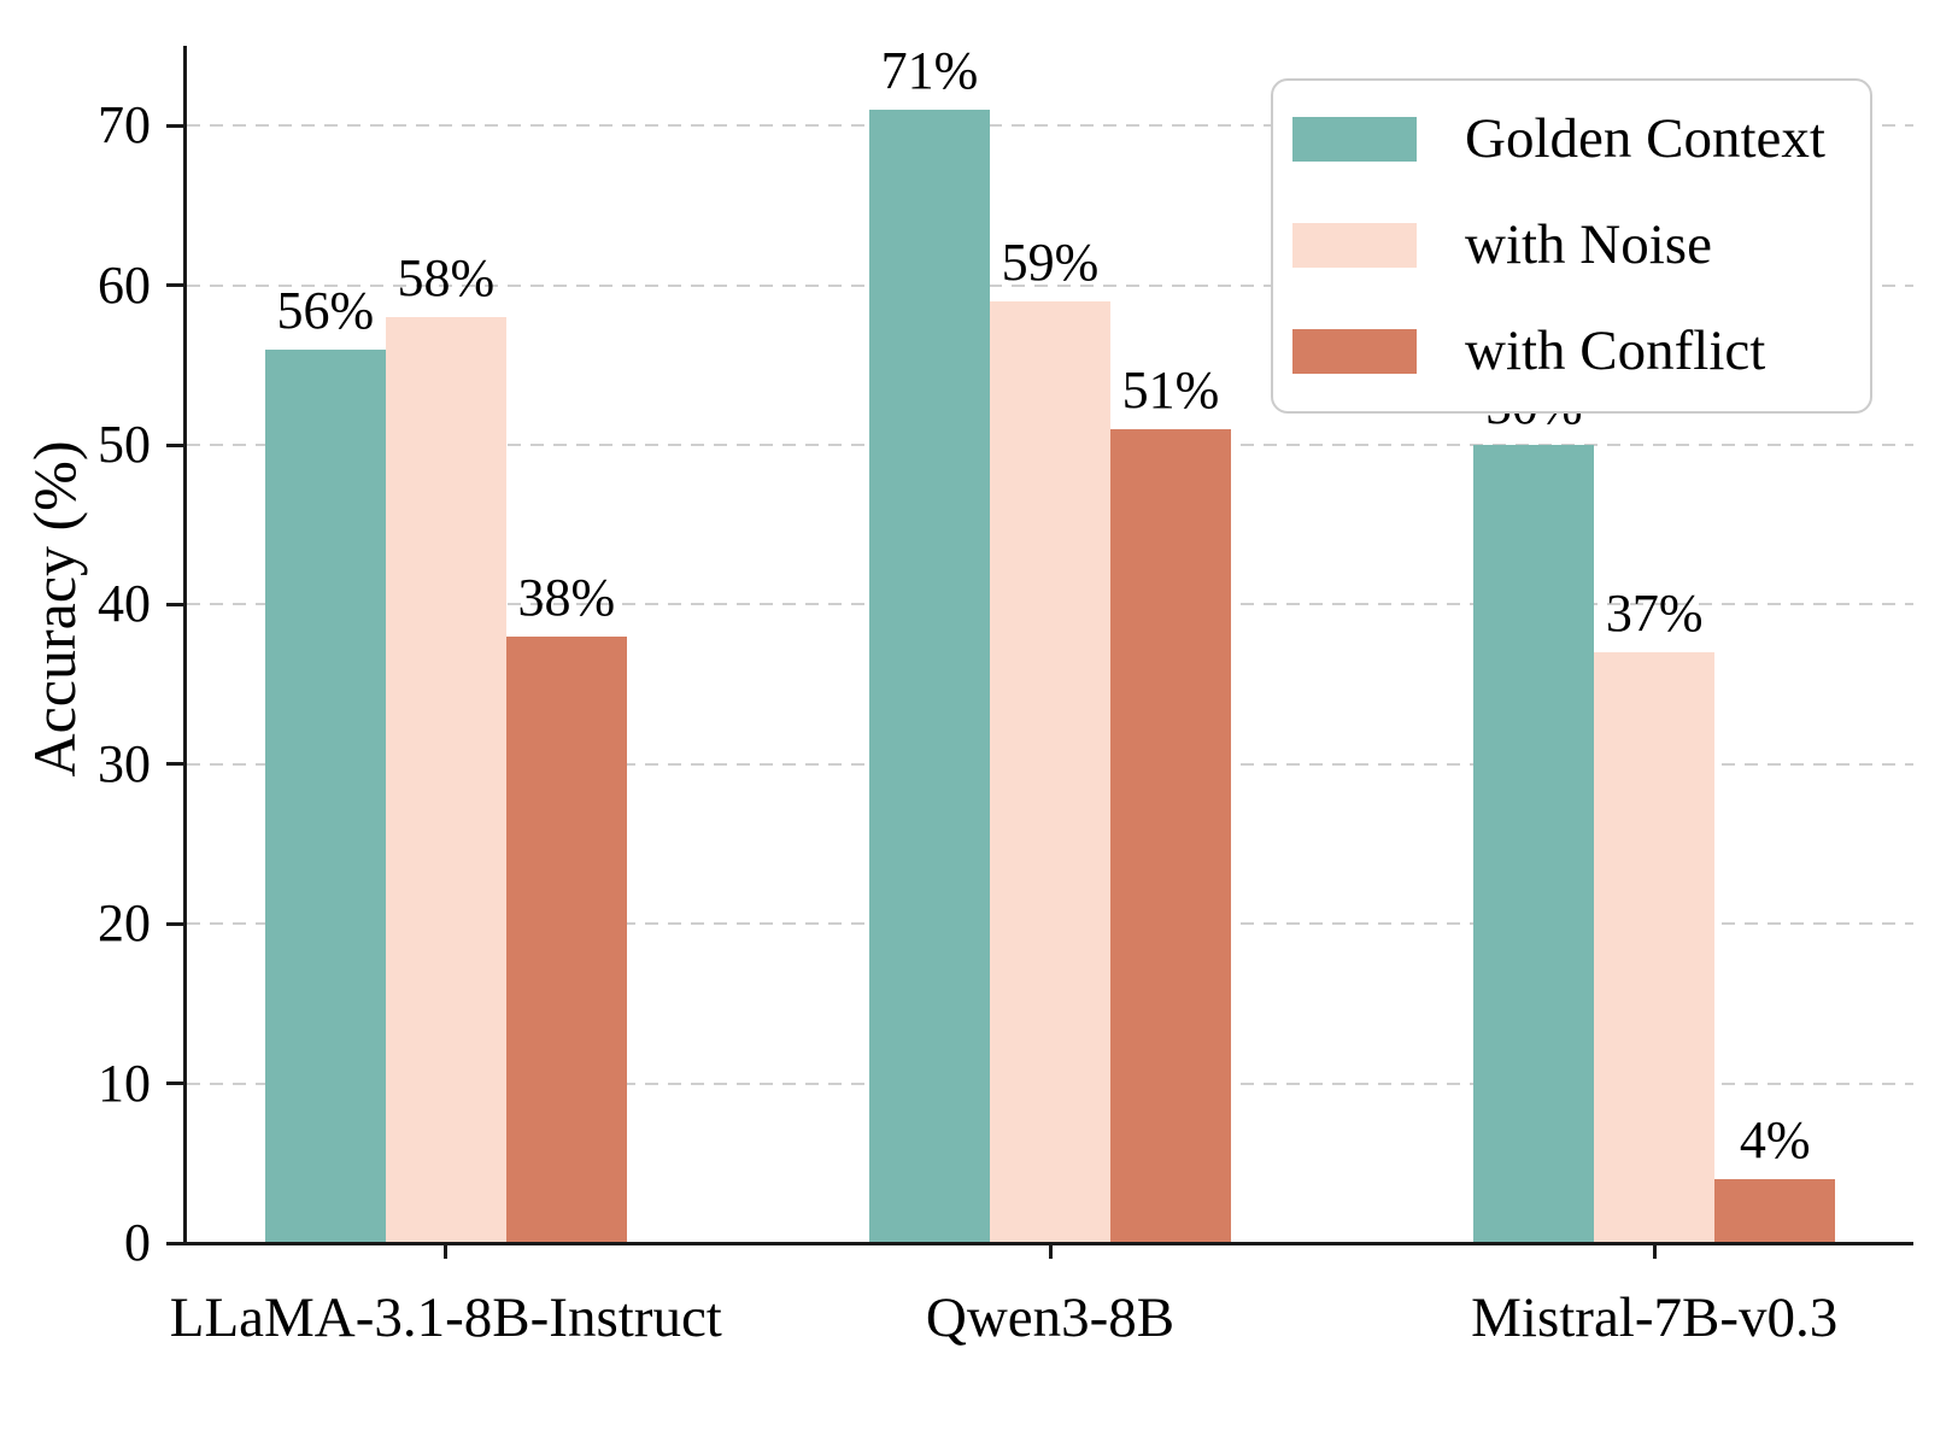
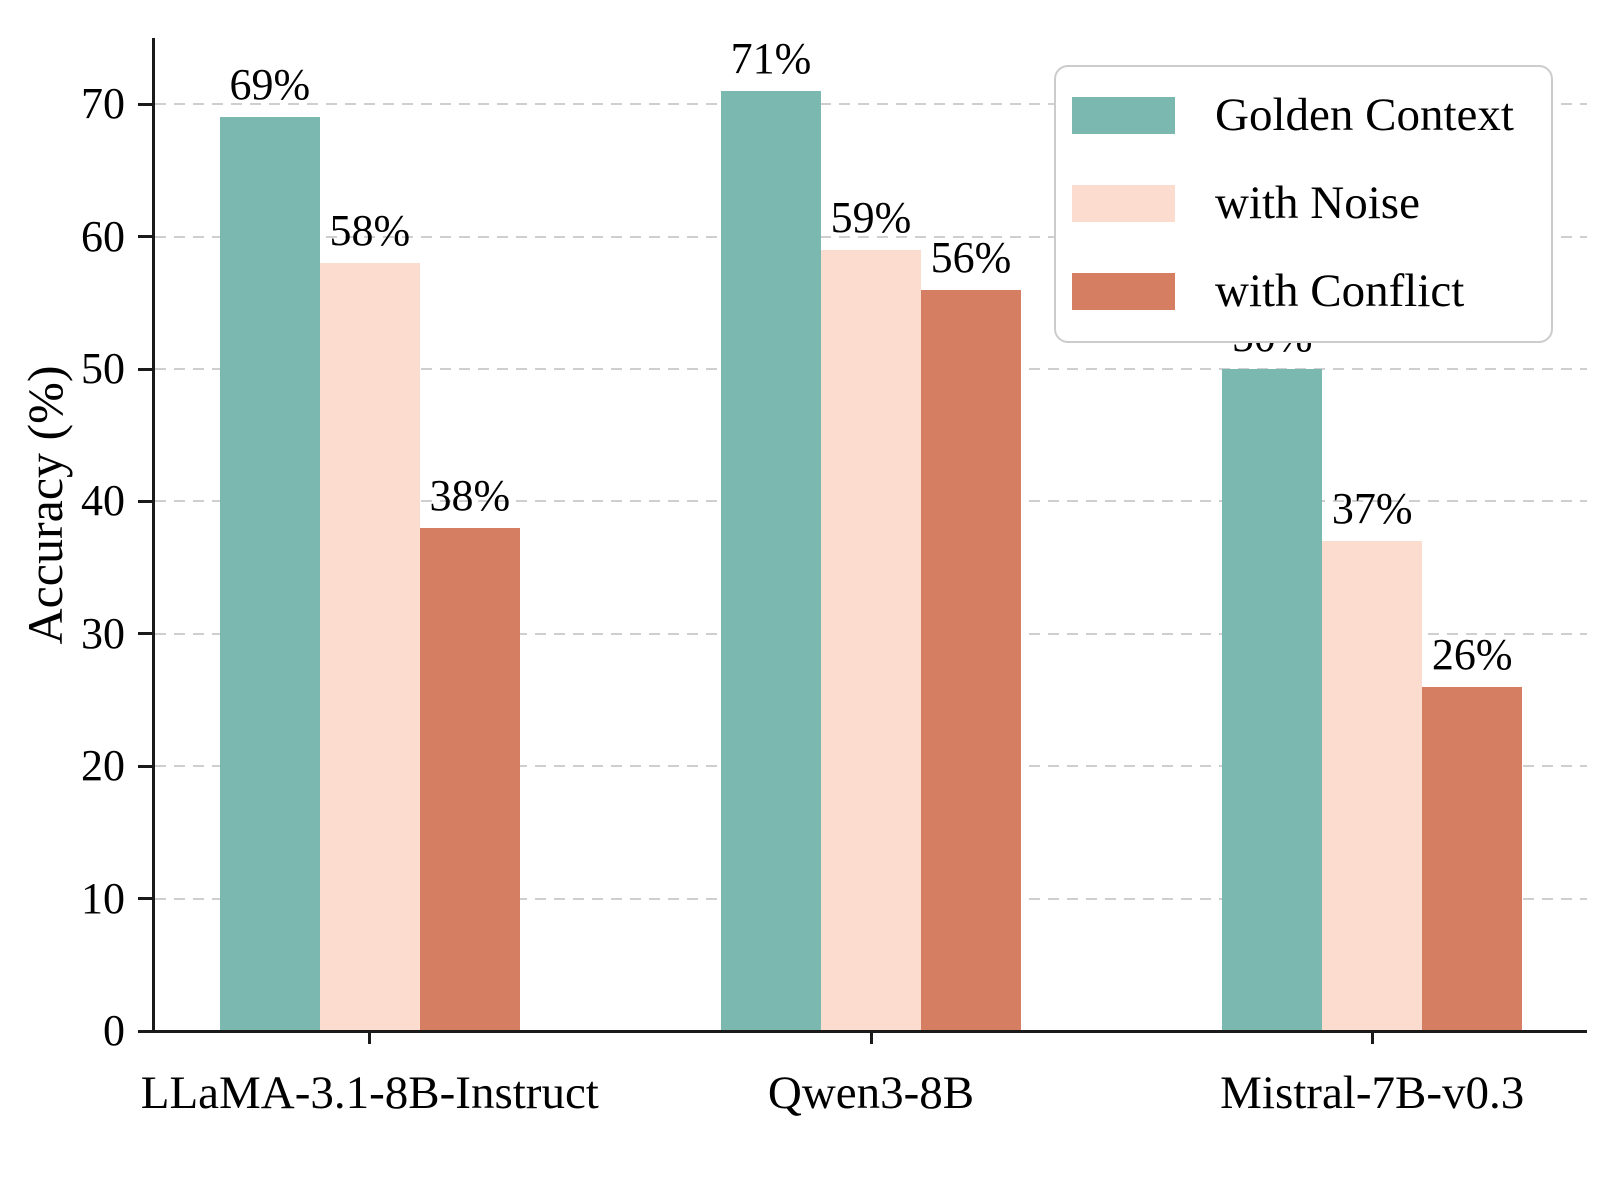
Golden Context/LLaMA-3.1-8B-Instruct: 56% -> 69%
with Conflict/Qwen3-8B: 51% -> 56%
with Conflict/Mistral-7B-v0.3: 4% -> 26%
